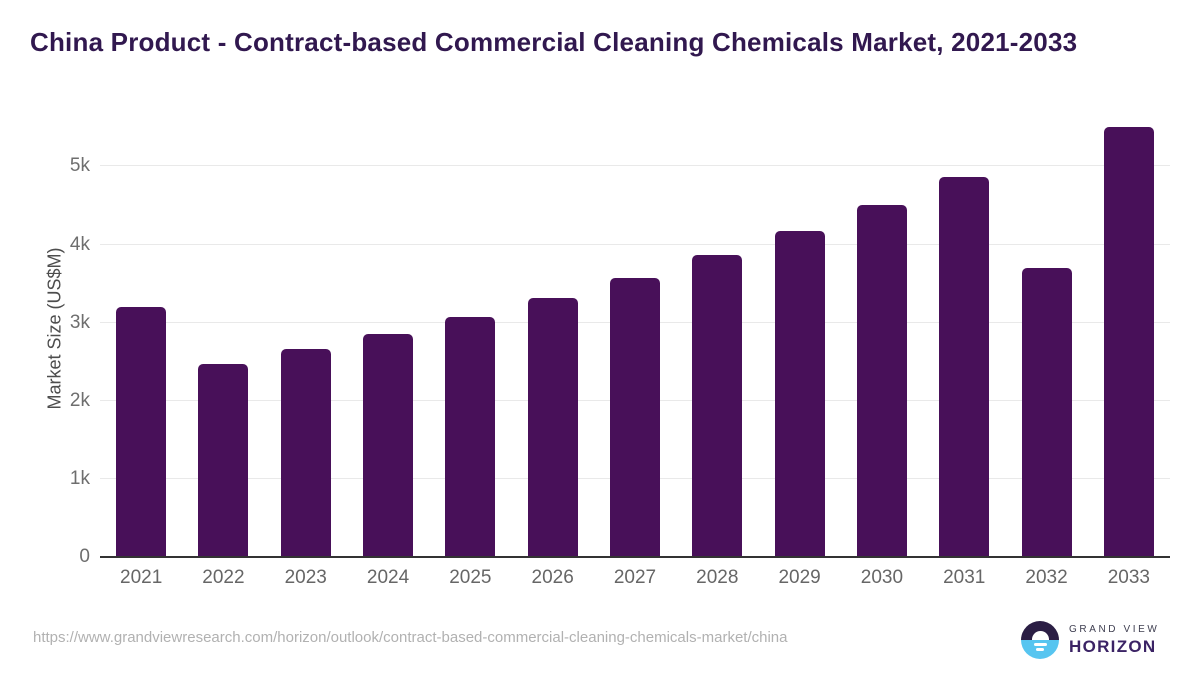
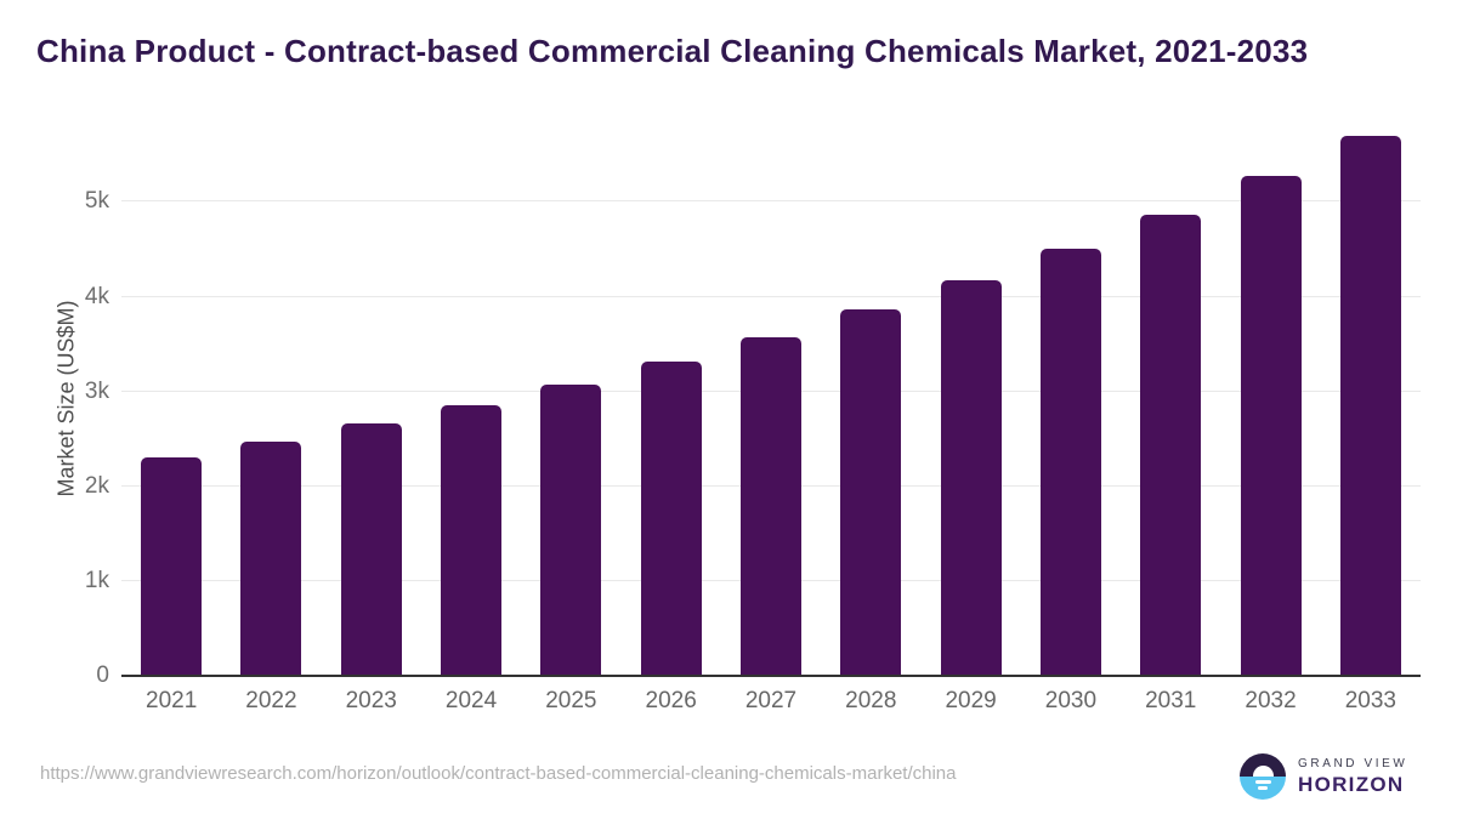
2021: 3.2k -> 2.3k
2032: 3.7k -> 5.3k
2033: 5.5k -> 5.7k
